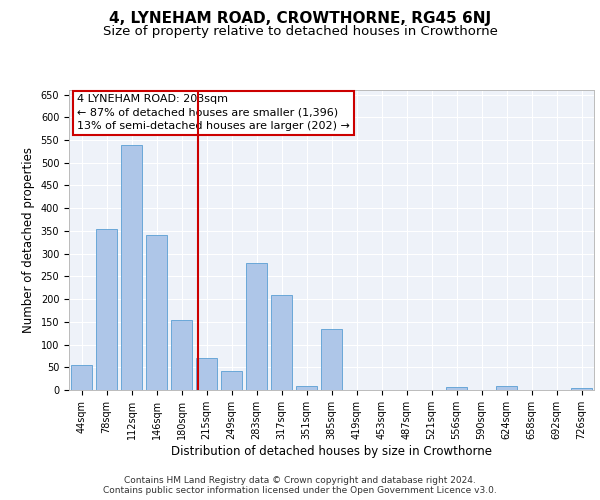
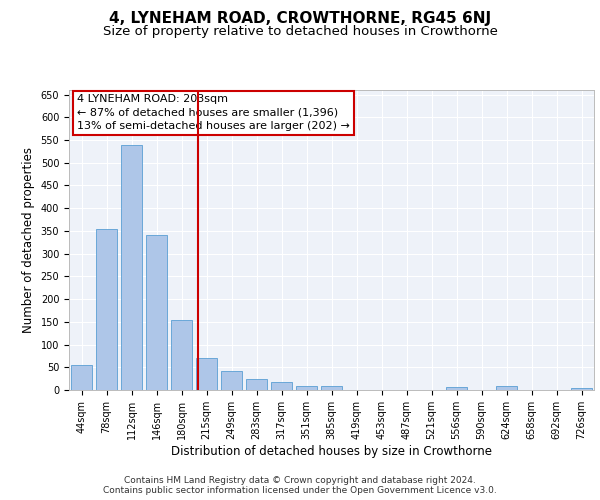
283sqm: 280 -> 25
317sqm: 210 -> 18
385sqm: 135 -> 8
